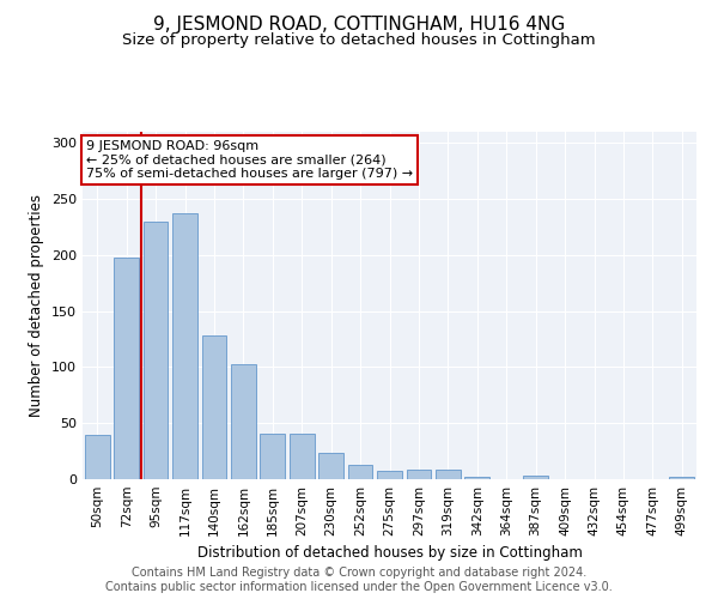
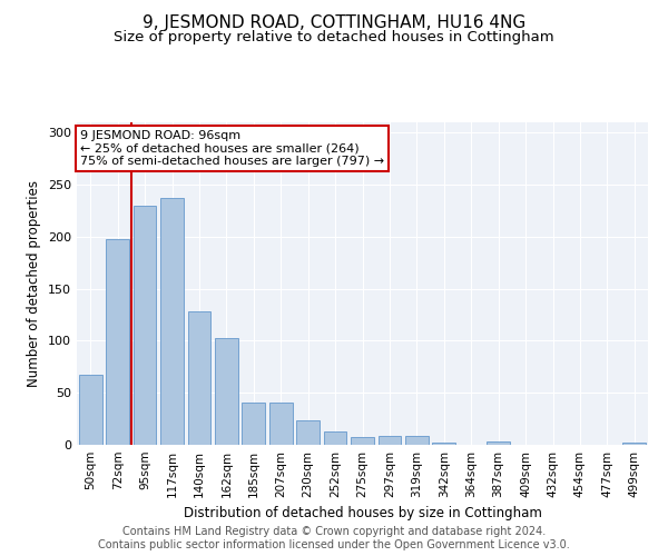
50sqm: 40 -> 67
